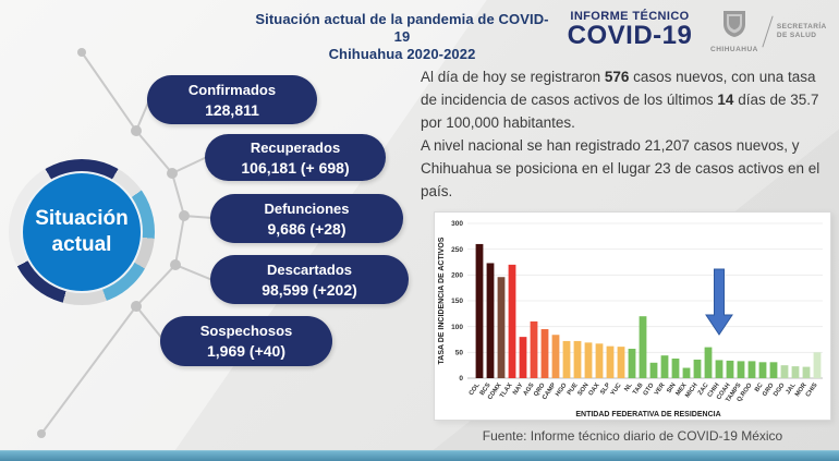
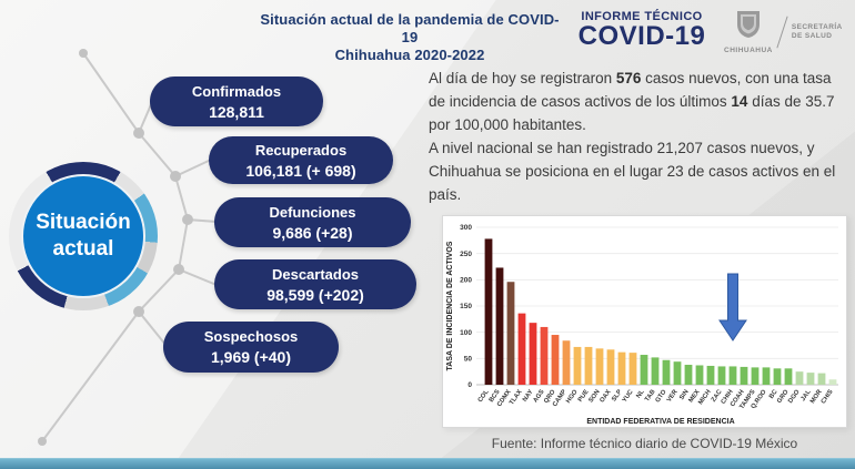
COL: 260 -> 280
TLAX: 220 -> 140
NAY: 80 -> 120
TAB: 120 -> 50
GTO: 30 -> 50
MEX: 20 -> 40
ZAC: 60 -> 40
CHIS: 50 -> 10
